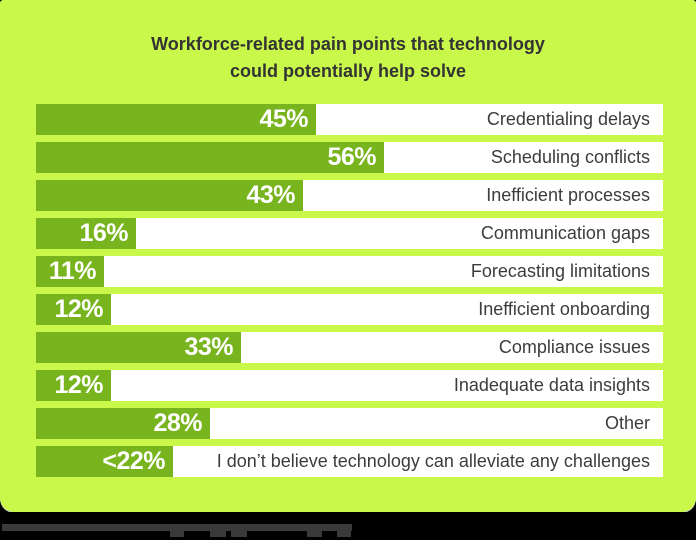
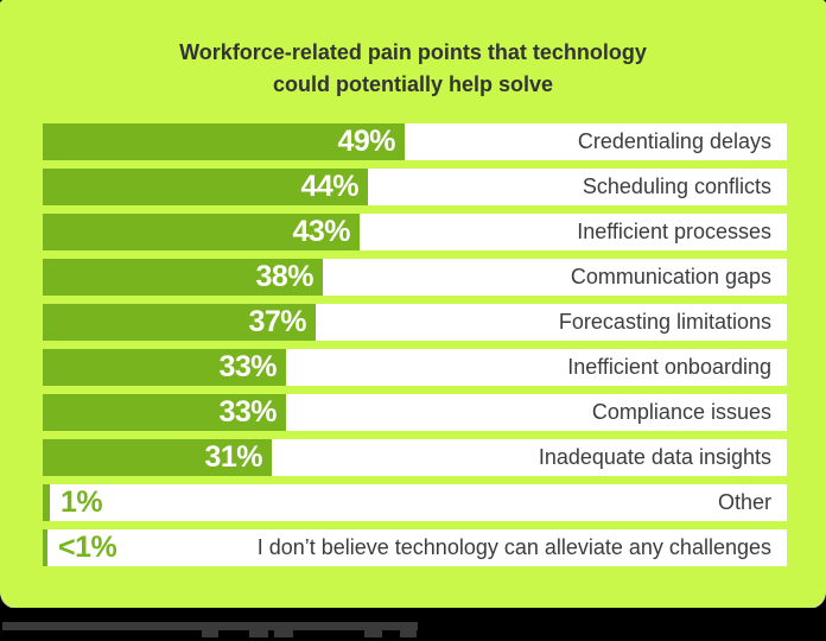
Credentialing delays: 45% -> 49%
Scheduling conflicts: 56% -> 44%
Communication gaps: 16% -> 38%
Forecasting limitations: 11% -> 37%
Inefficient onboarding: 12% -> 33%
Inadequate data insights: 12% -> 31%
Other: 28% -> 1%
I don’t believe technology can alleviate any challenges: 22 -> 1
